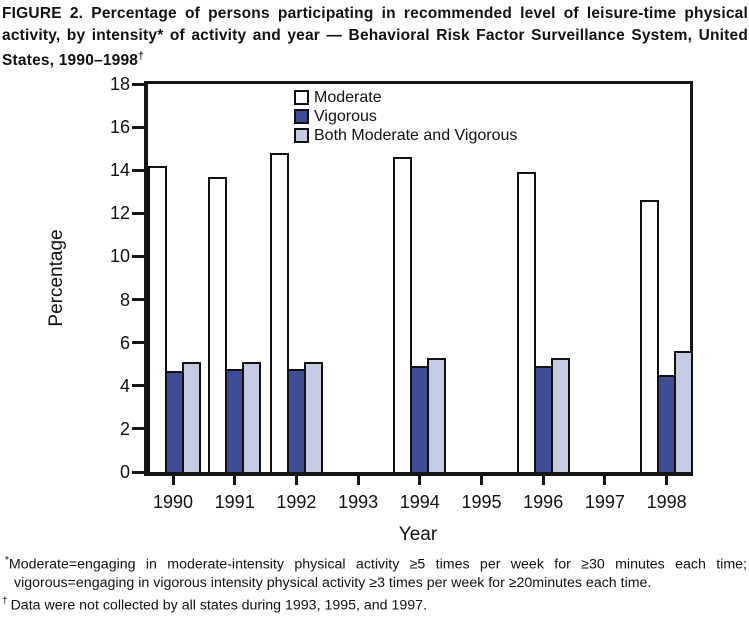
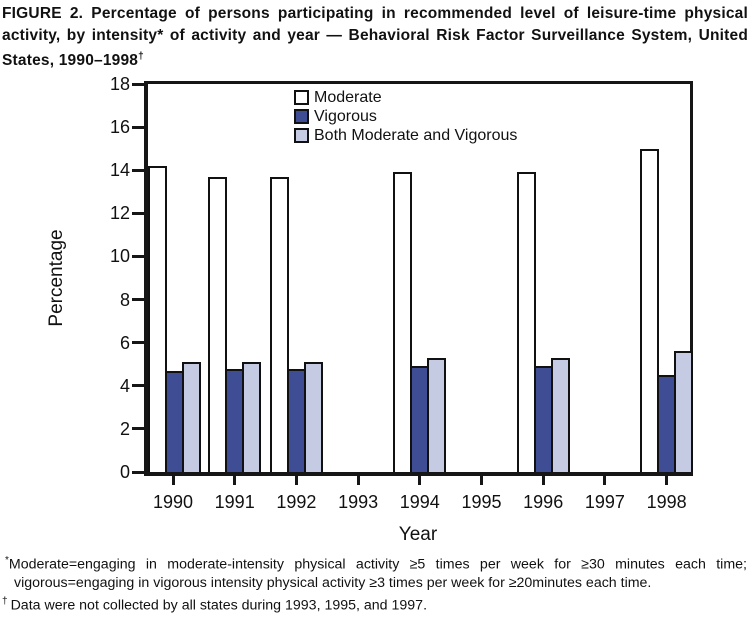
Moderate/1992: 14.8 -> 13.7
Moderate/1994: 14.6 -> 13.9
Moderate/1998: 12.6 -> 15.0
